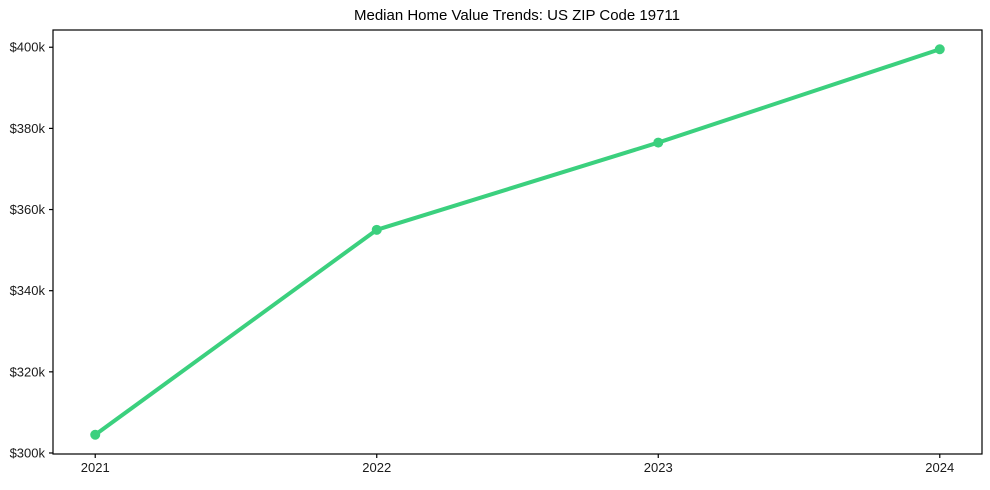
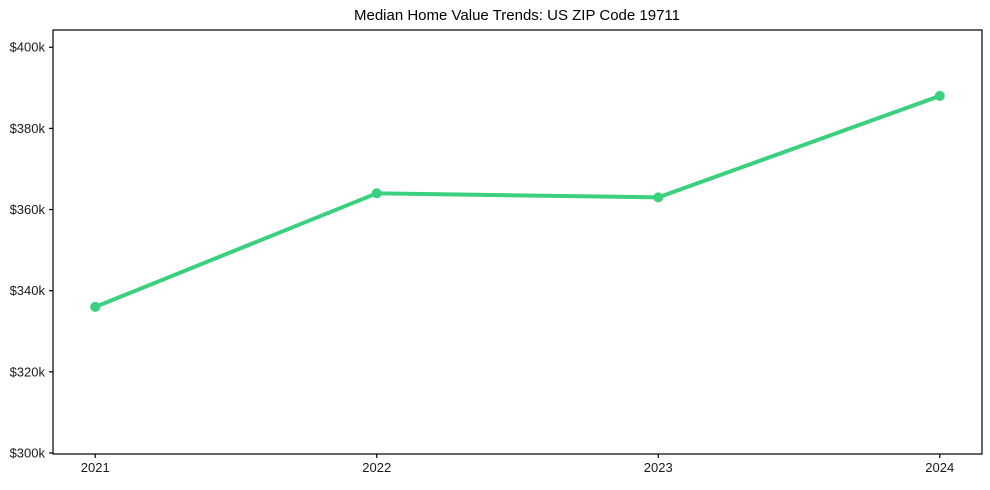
2021: $304k -> $336k
2022: $355k -> $364k
2023: $376k -> $363k
2024: $400k -> $388k
